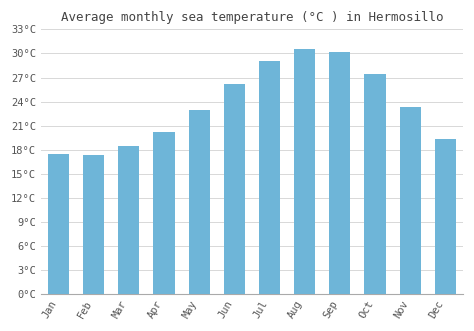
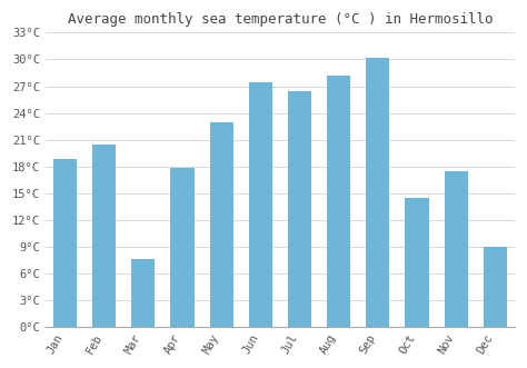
Jan: 17.5°C -> 18.8°C
Feb: 17.3°C -> 20.4°C
Mar: 18.5°C -> 7.6°C
Apr: 20.2°C -> 17.8°C
Jun: 26.2°C -> 27.4°C
Jul: 29.0°C -> 26.4°C
Aug: 30.5°C -> 28.2°C
Oct: 27.4°C -> 14.4°C
Nov: 23.3°C -> 17.4°C
Dec: 19.3°C -> 9.0°C
